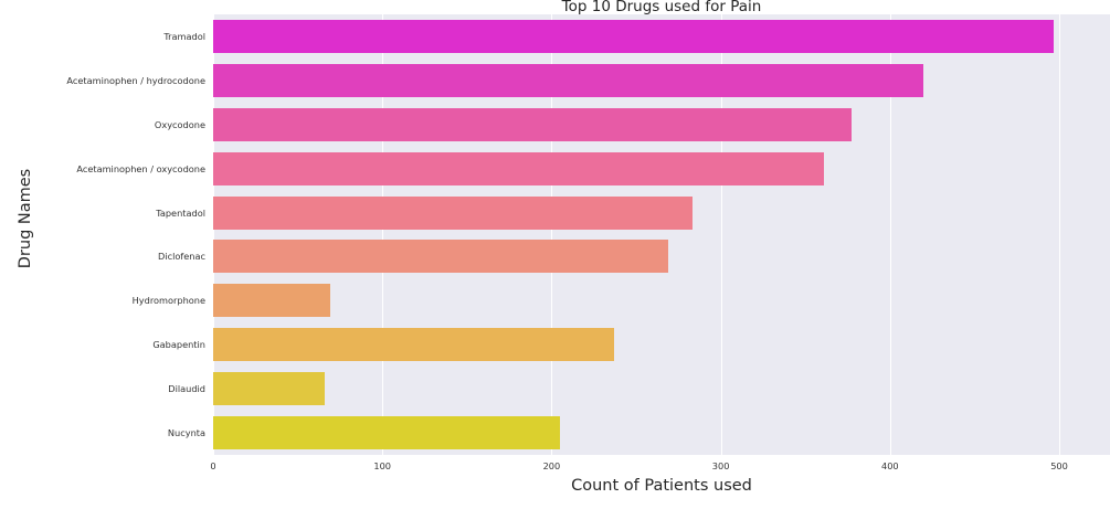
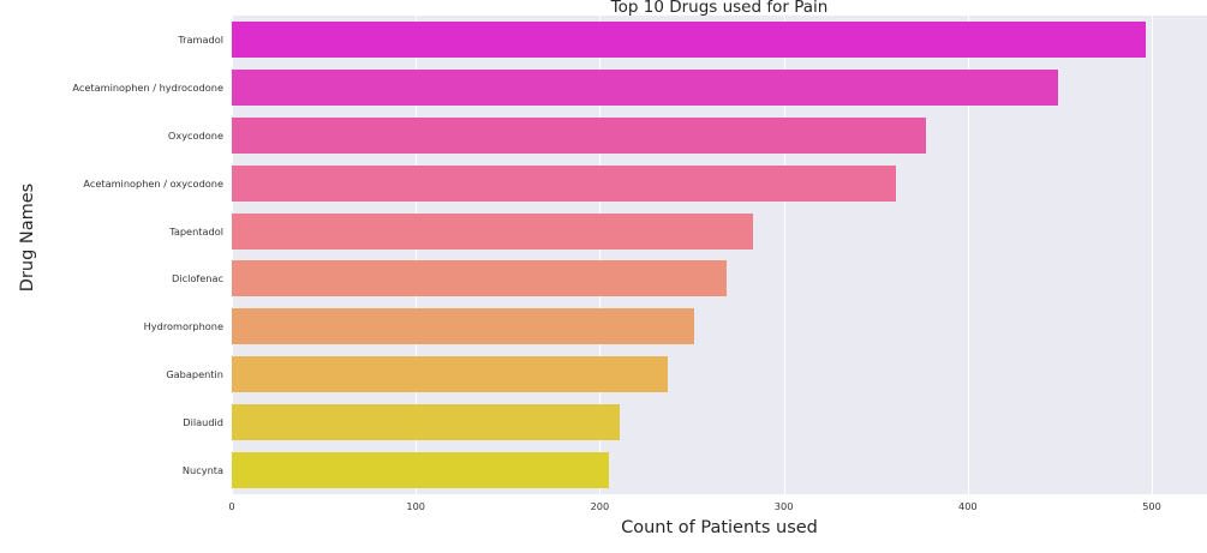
Acetaminophen / hydrocodone: 420 -> 449
Hydromorphone: 69 -> 251
Dilaudid: 66 -> 211
